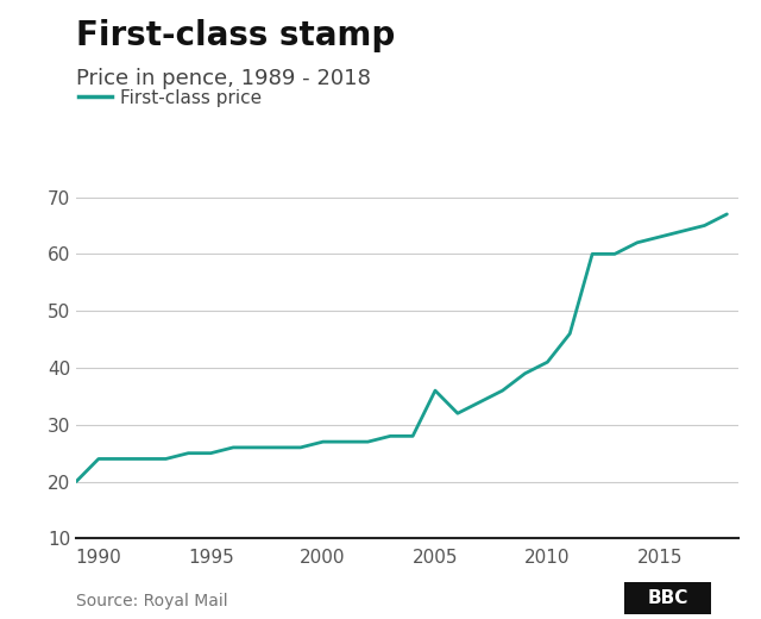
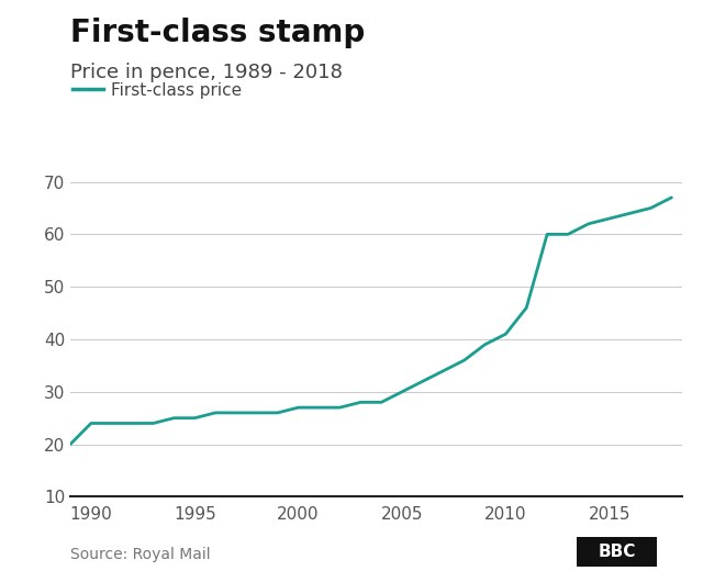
2005: 36 -> 30
